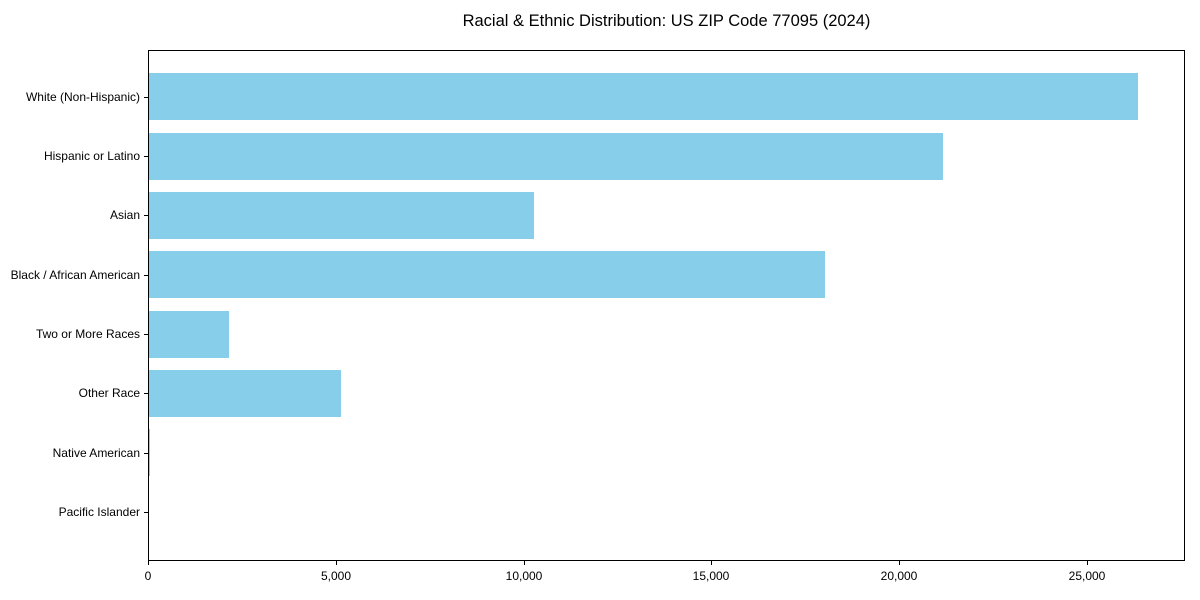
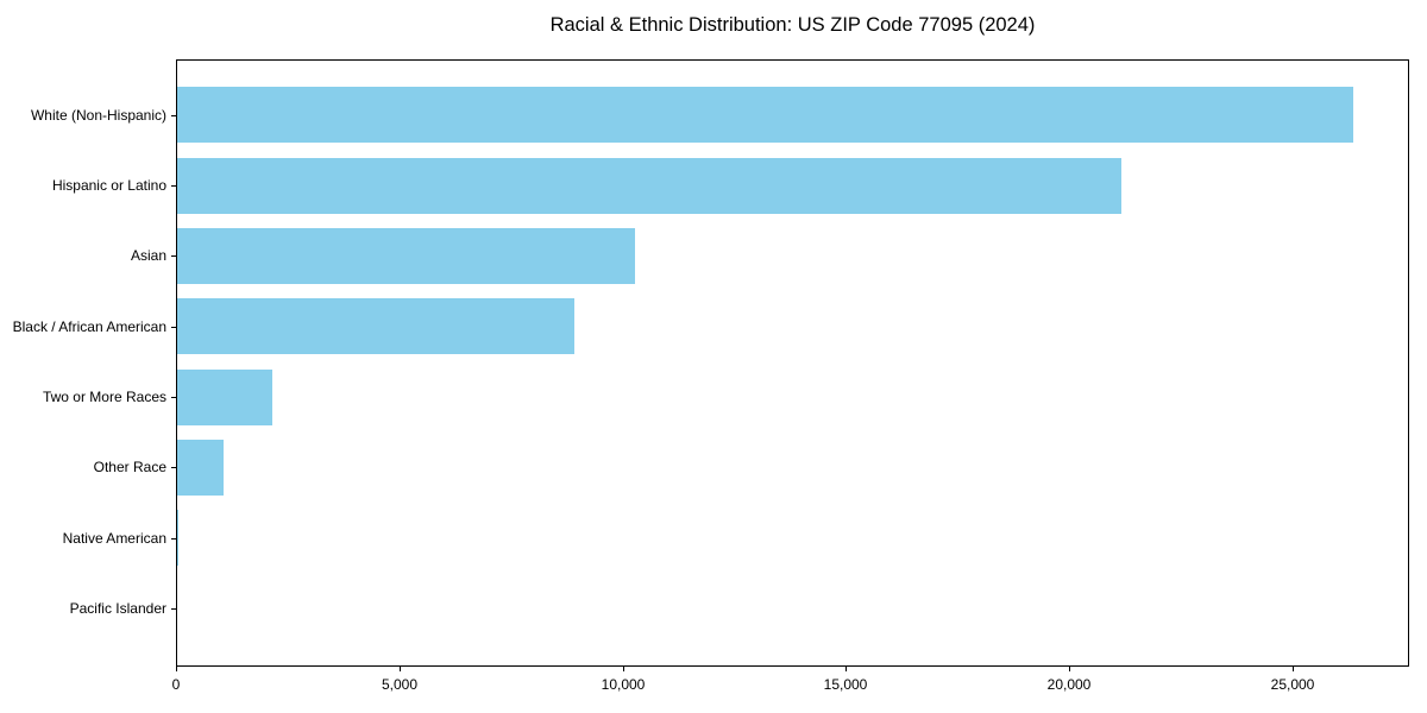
Black / African American: 18000 -> 8900
Other Race: 5100 -> 1000
